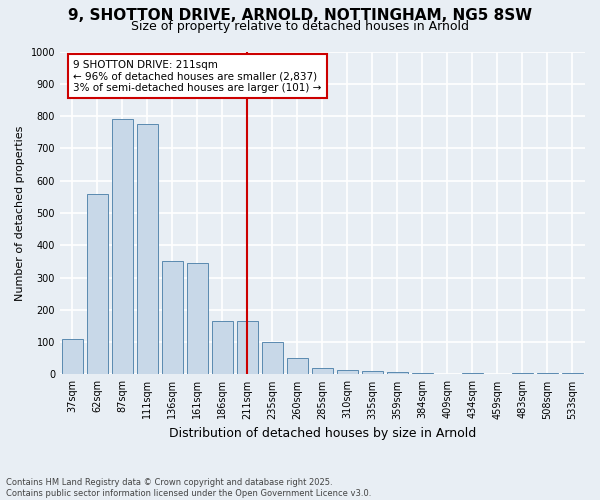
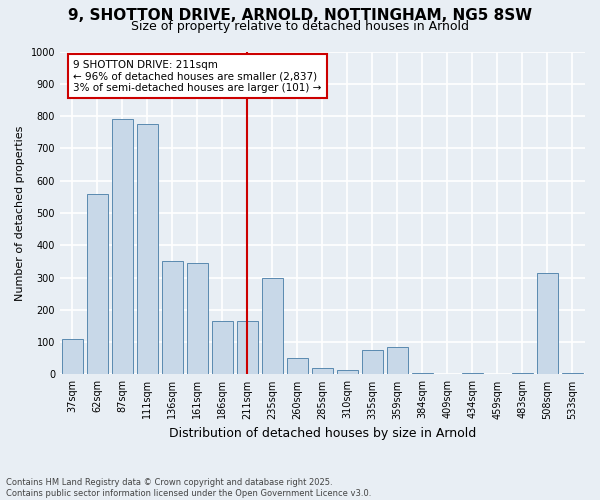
235sqm: 100 -> 300
335sqm: 10 -> 75
359sqm: 8 -> 85
508sqm: 5 -> 315
